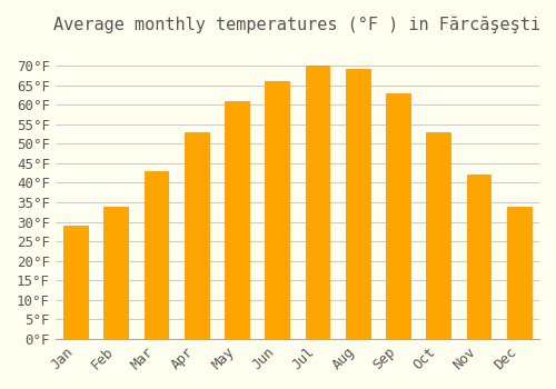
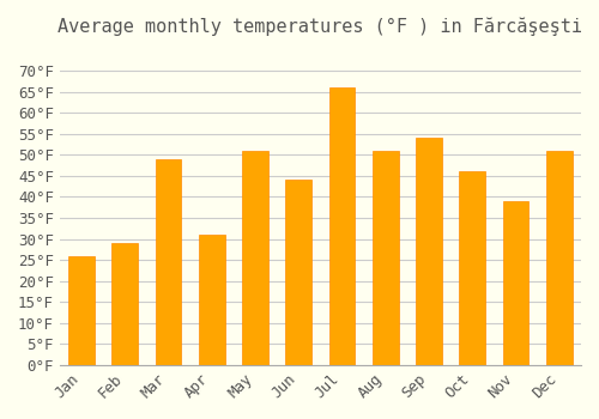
Jan: 29°F -> 26°F
Feb: 34°F -> 29°F
Mar: 43°F -> 49°F
Apr: 53°F -> 31°F
May: 61°F -> 51°F
Jun: 66°F -> 44°F
Jul: 70°F -> 66°F
Aug: 69°F -> 51°F
Sep: 63°F -> 54°F
Oct: 53°F -> 46°F
Nov: 42°F -> 39°F
Dec: 34°F -> 51°F
